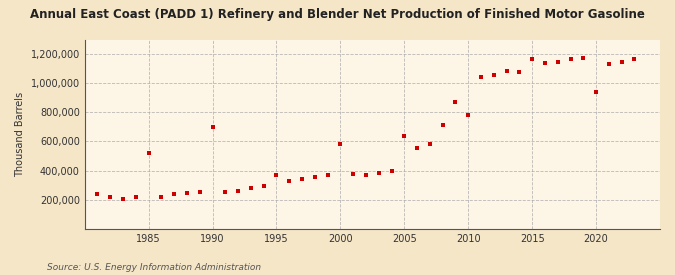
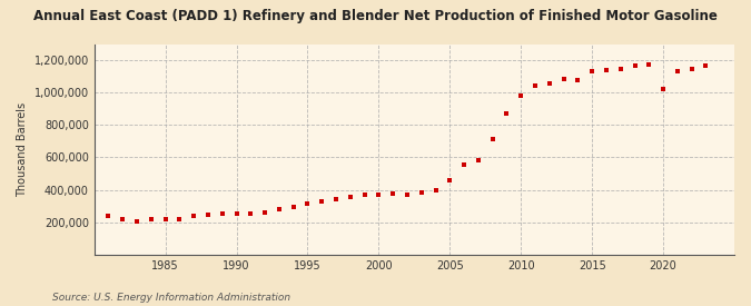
1985: 520,000 -> 220,000
1990: 700,000 -> 250,000
1995: 370,000 -> 320,000
2000: 580,000 -> 370,000
2005: 640,000 -> 460,000
2010: 780,000 -> 980,000
2015: 1,170,000 -> 1,130,000
2020: 940,000 -> 1,020,000
